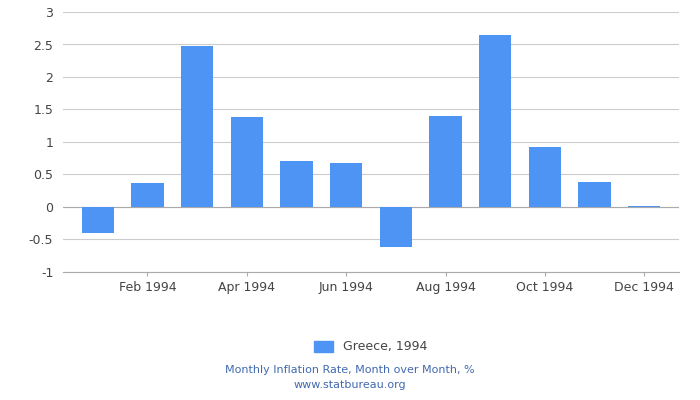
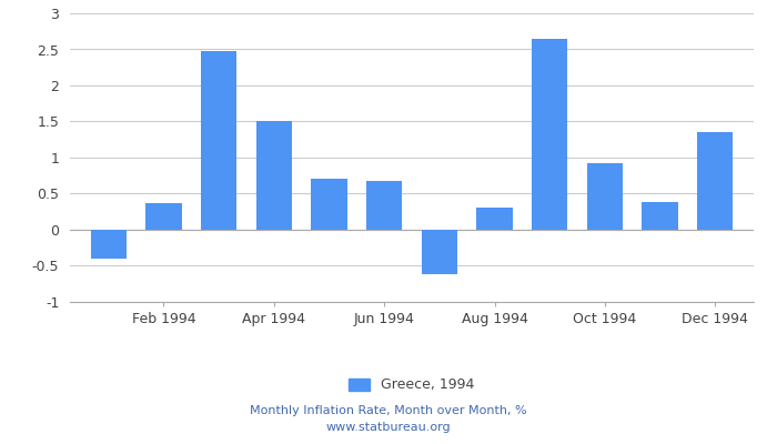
Apr 1994: 1.38 -> 1.50
Aug 1994: 1.40 -> 0.30
Dec 1994: 0.02 -> 1.35
